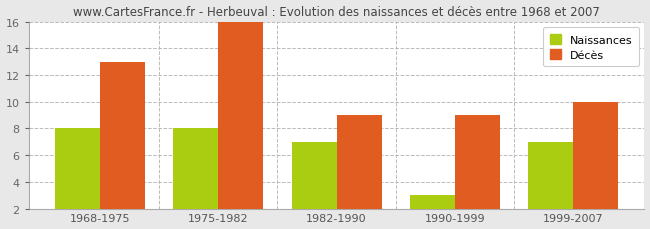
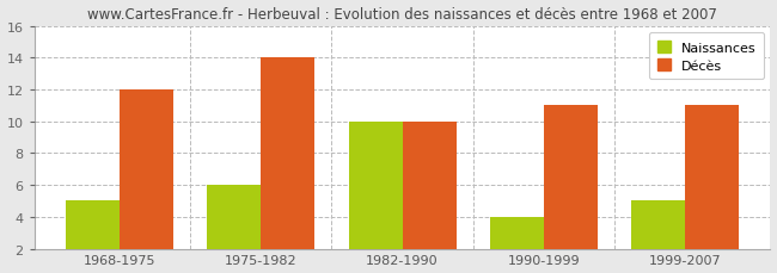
Naissances/1968-1975: 8 -> 5
Décès/1968-1975: 13 -> 12
Naissances/1975-1982: 8 -> 6
Décès/1975-1982: 16 -> 14
Naissances/1982-1990: 7 -> 10
Décès/1982-1990: 9 -> 10
Naissances/1990-1999: 3 -> 4
Décès/1990-1999: 9 -> 11
Naissances/1999-2007: 7 -> 5
Décès/1999-2007: 10 -> 11
